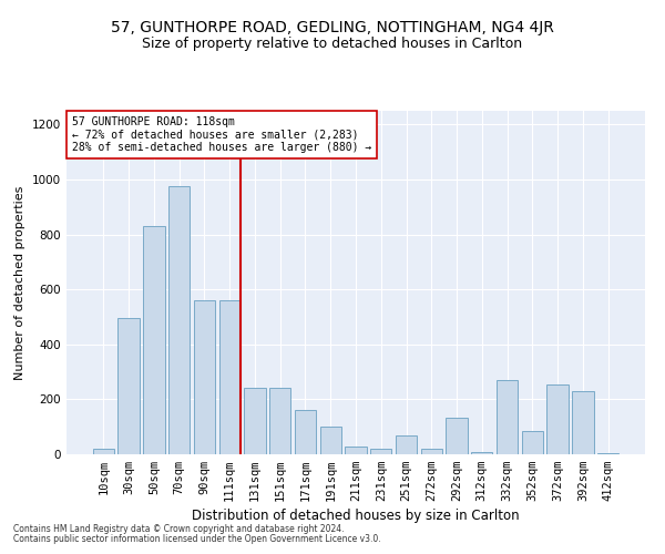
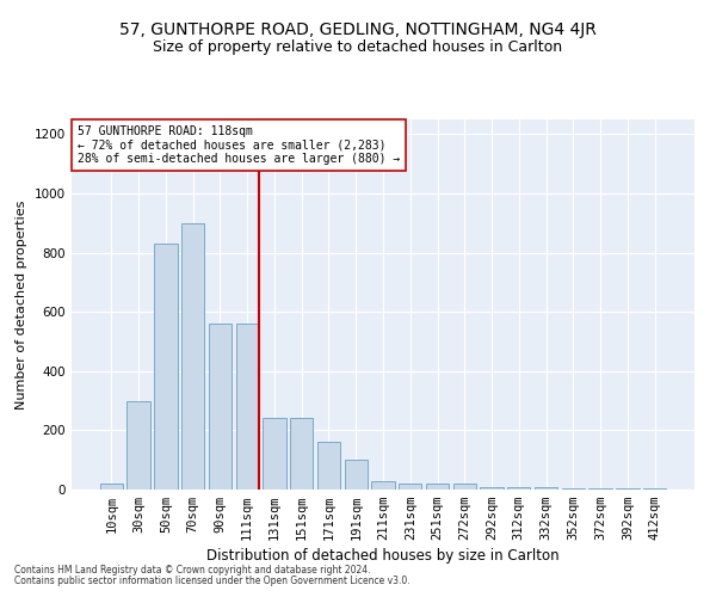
30sqm: 495 -> 300
70sqm: 975 -> 900
251sqm: 70 -> 20
292sqm: 135 -> 10
332sqm: 270 -> 8
352sqm: 85 -> 5
372sqm: 255 -> 5
392sqm: 230 -> 5
